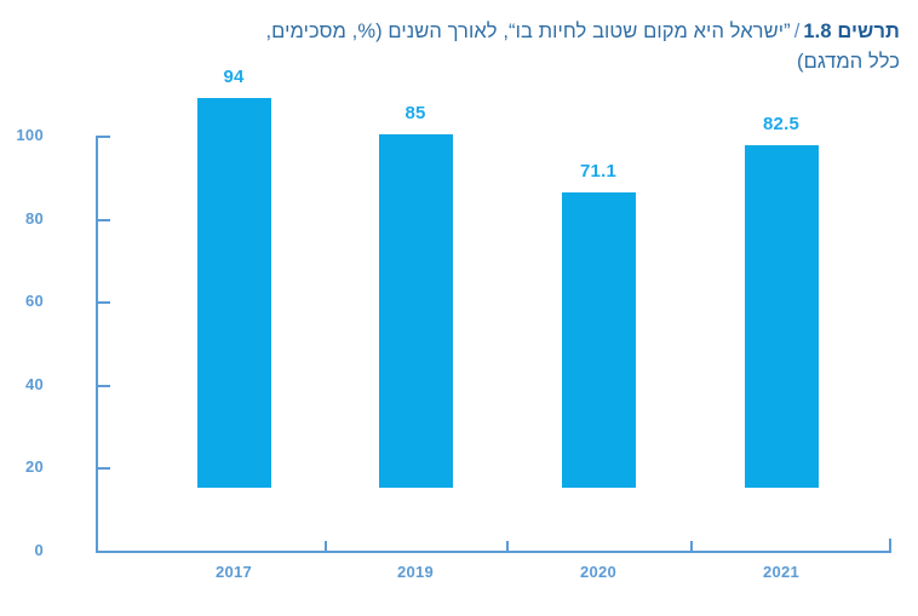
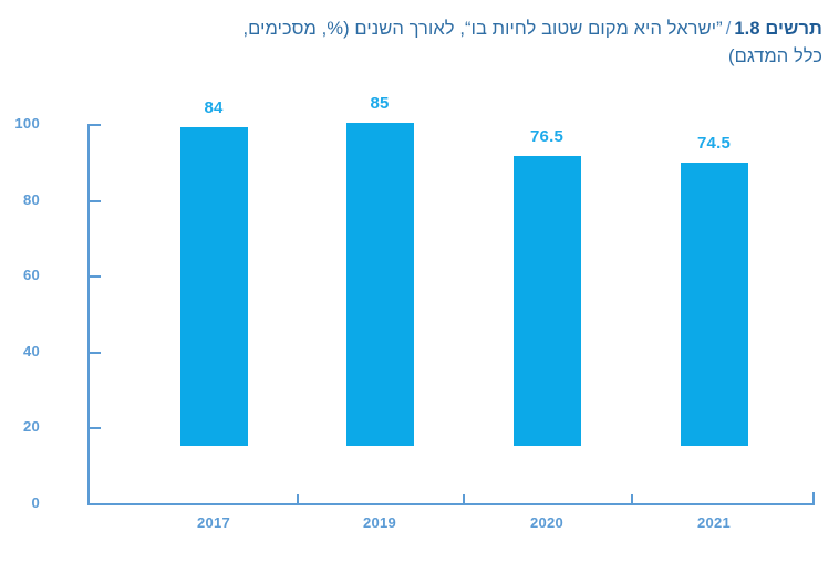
2017: 94 -> 84
2020: 71.1 -> 76.5
2021: 82.5 -> 74.5
